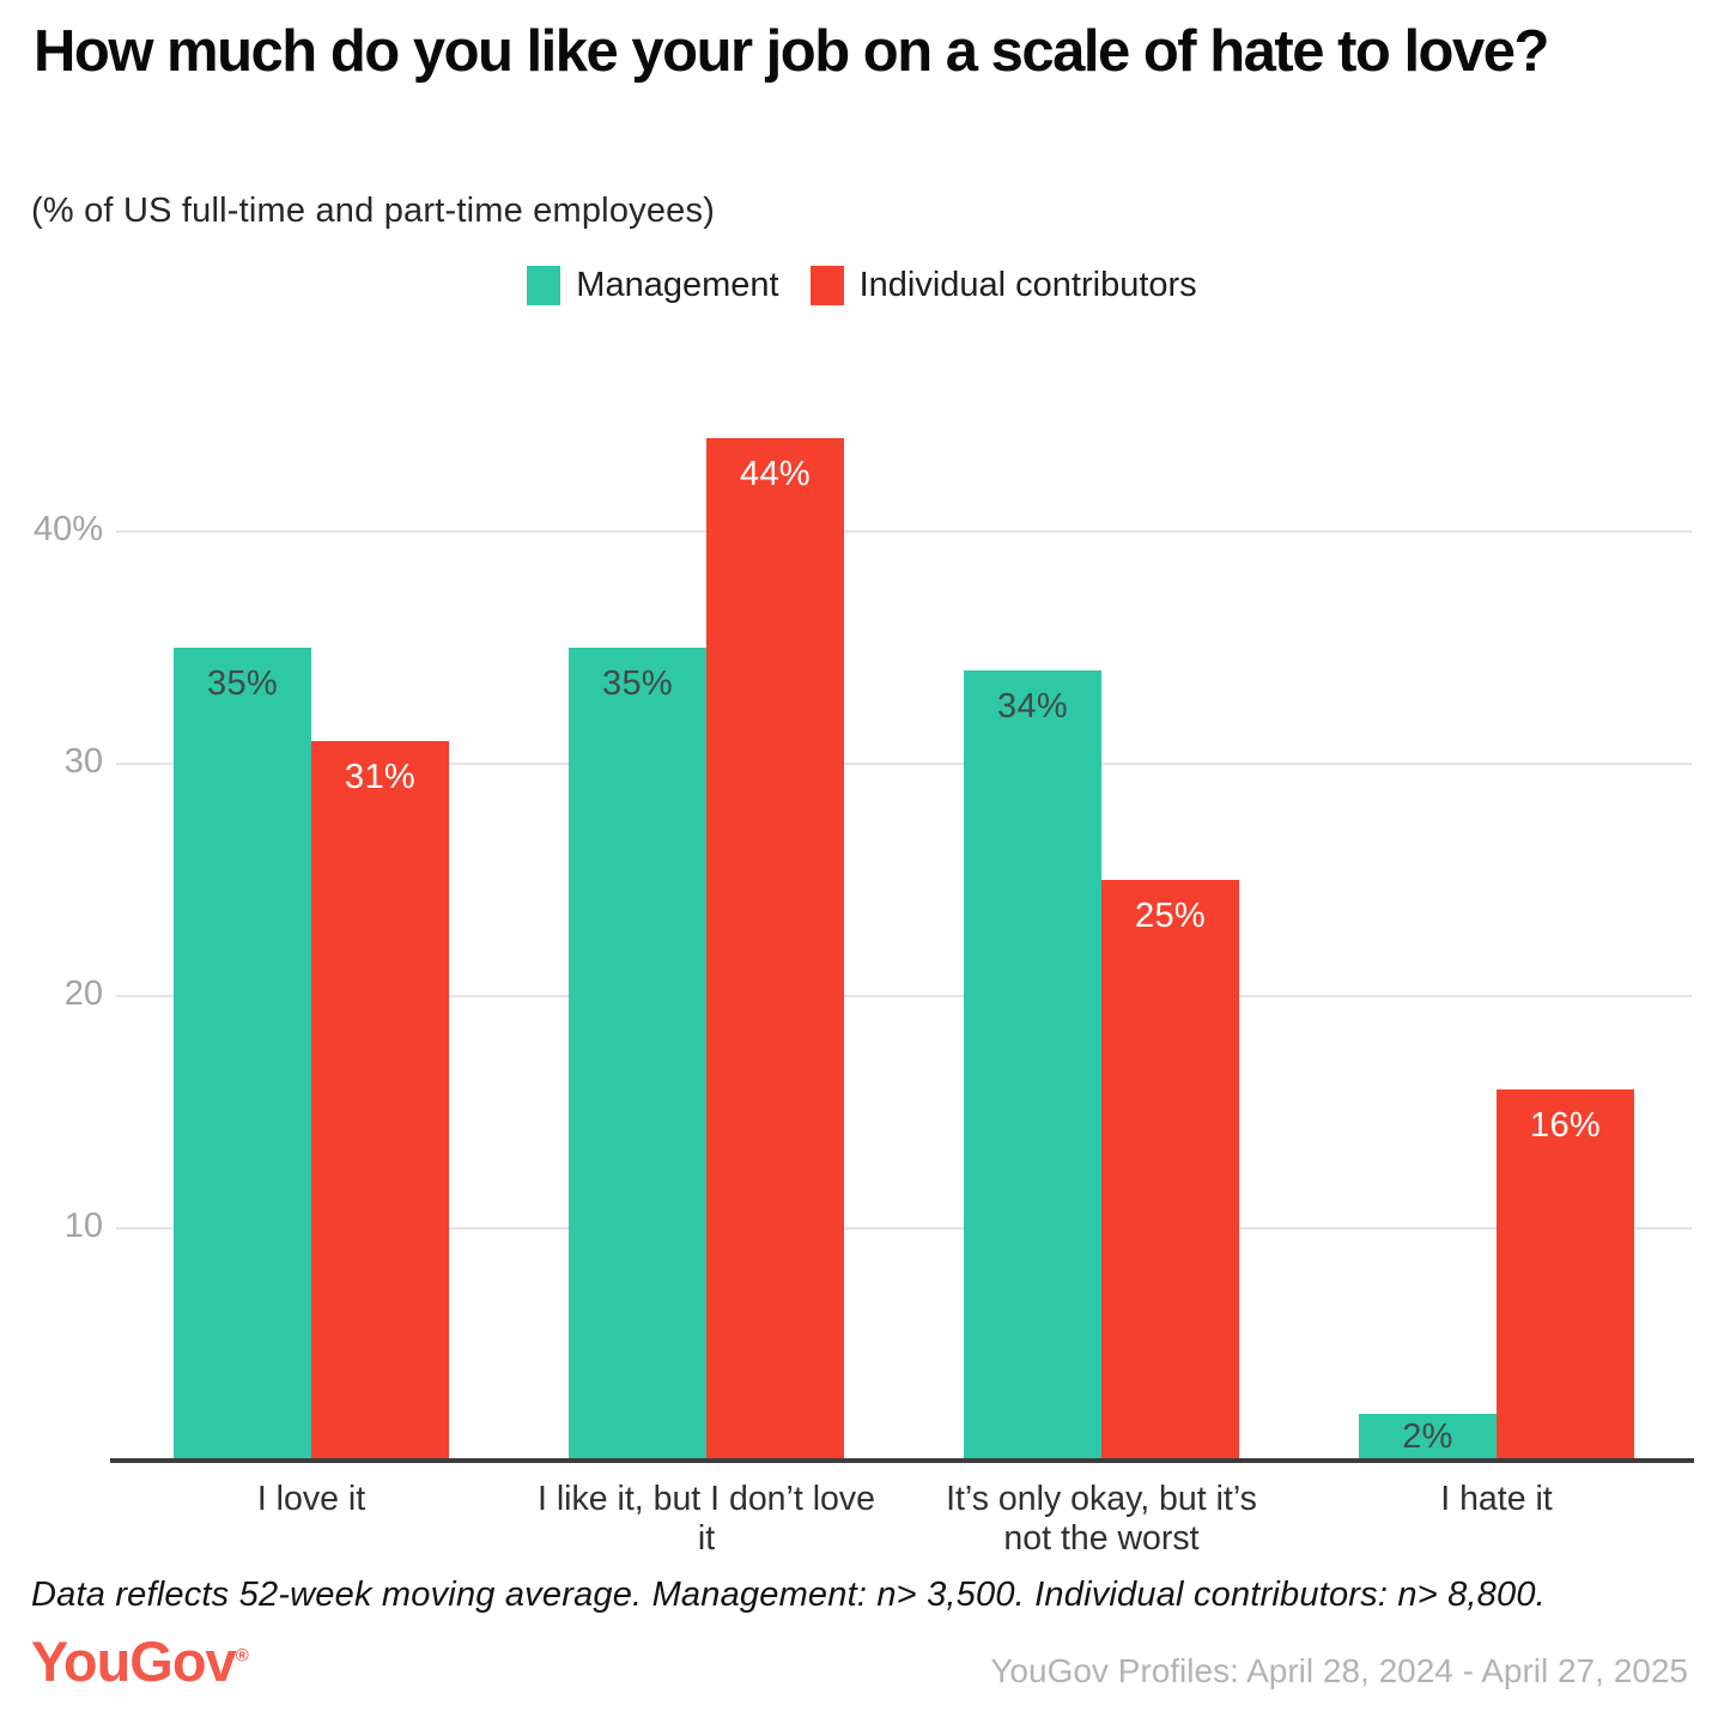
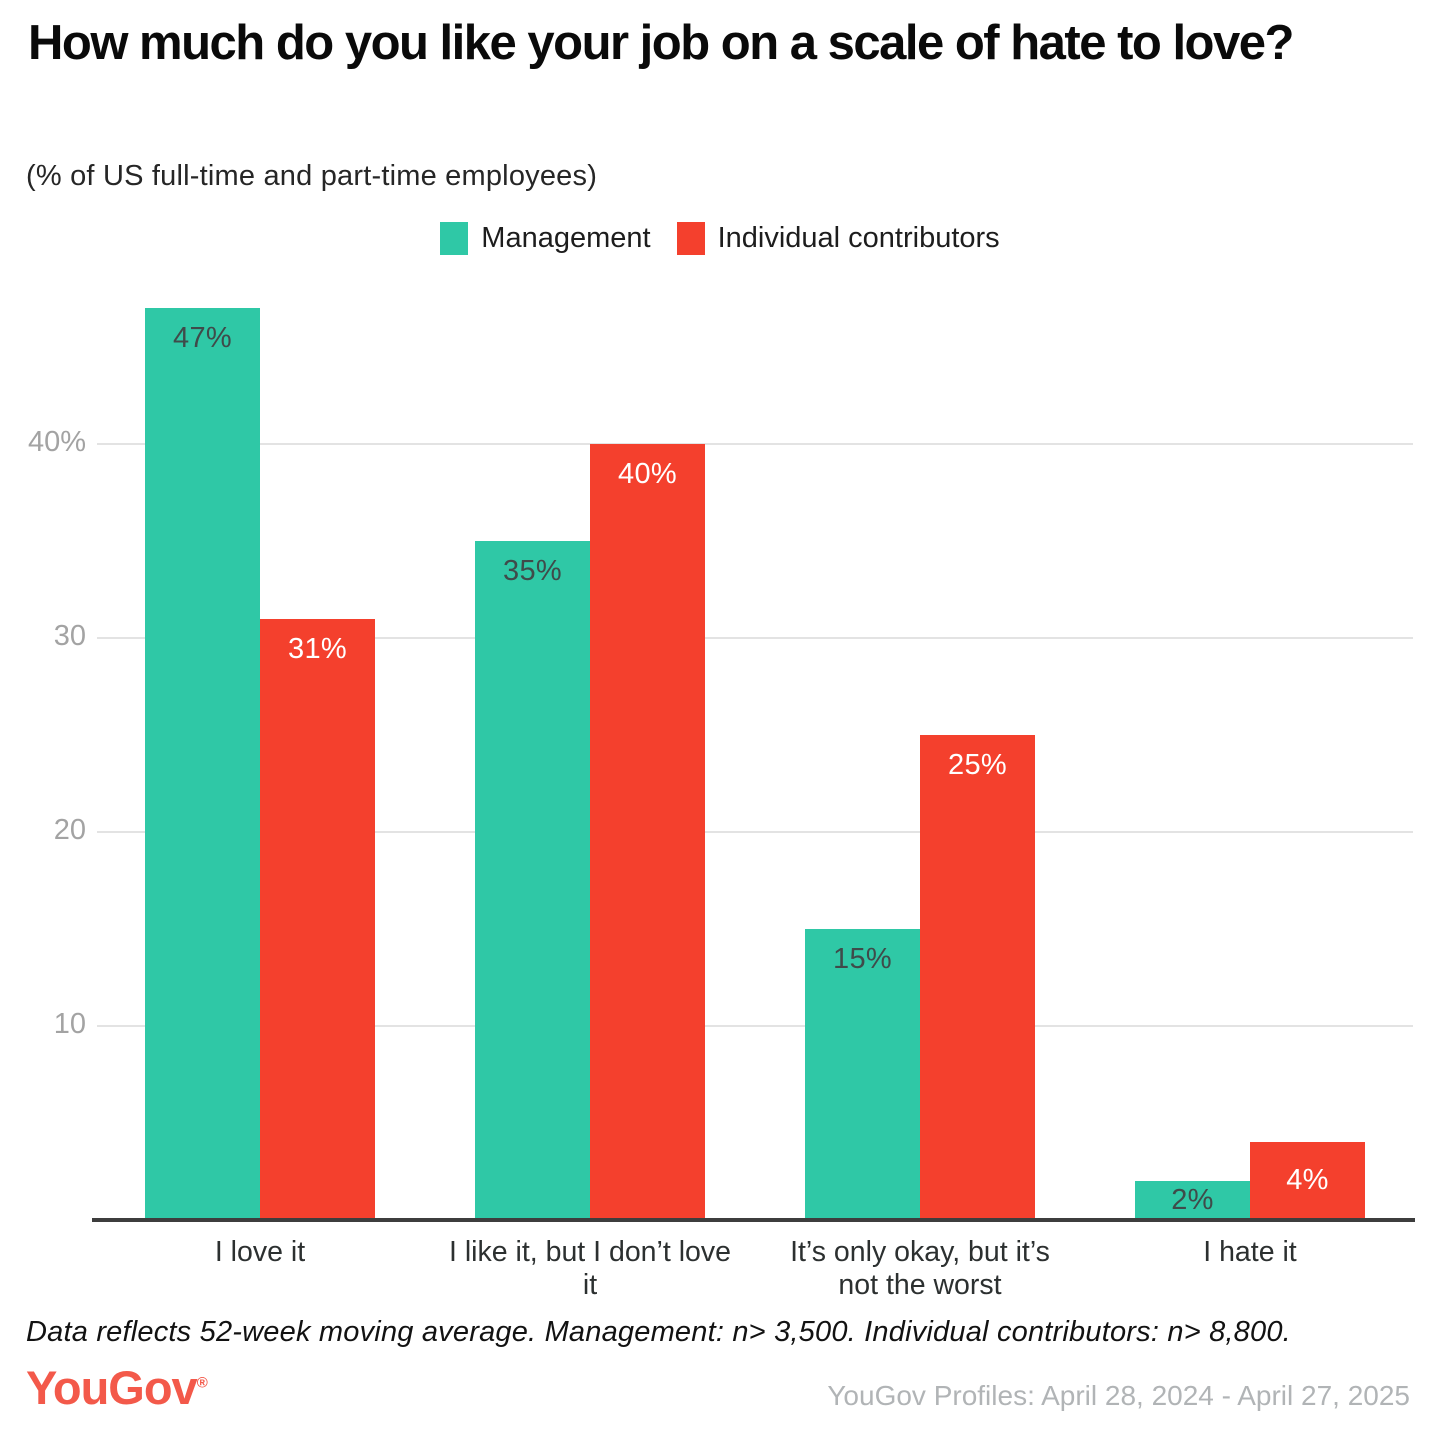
Management/I love it: 35% -> 47%
Individual contributors/I like it, but I don’t love it: 44% -> 40%
Management/It’s only okay, but it’s not the worst: 34% -> 15%
Individual contributors/I hate it: 16% -> 4%
